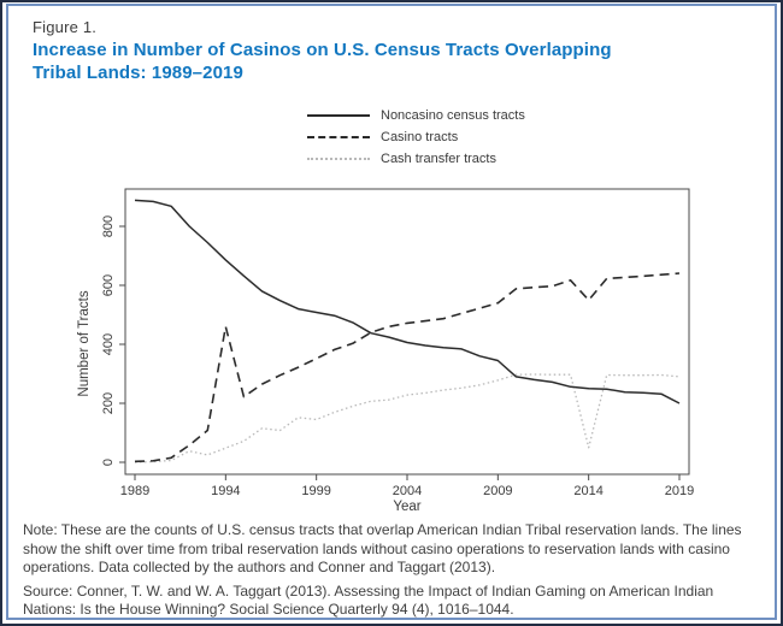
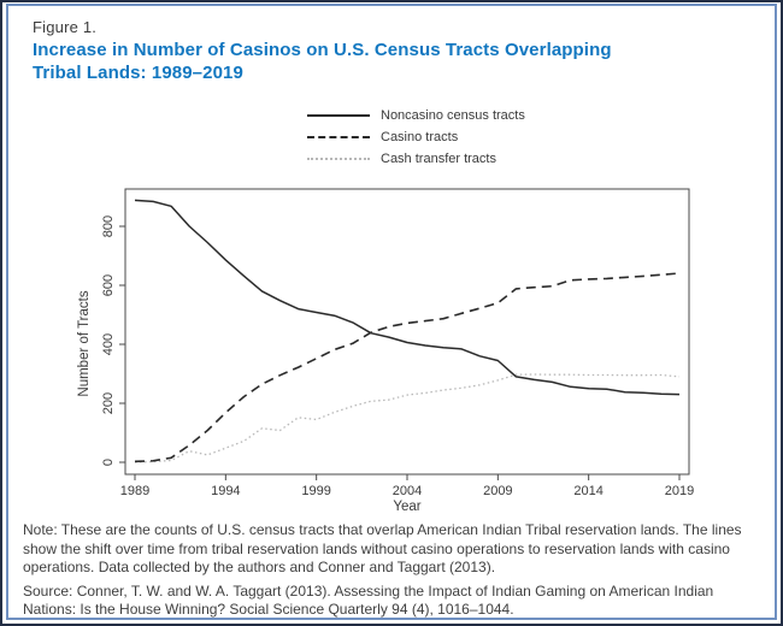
Casino tracts/1994: 460 -> 170
Casino tracts/2014: 550 -> 620
Cash transfer tracts/2014: 50 -> 300
Noncasino census tracts/2019: 200 -> 230
